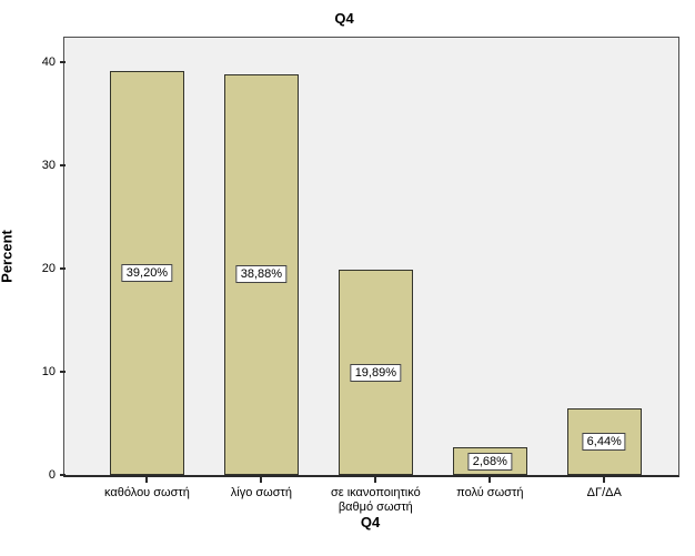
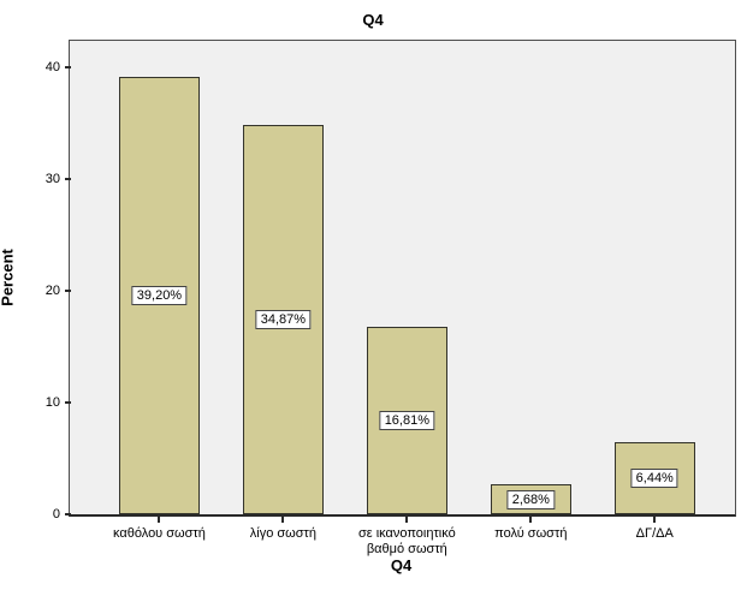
λίγο σωστή: 38,88% -> 34,87%
σε ικανοποιητικό βαθμό σωστή: 19,89% -> 16,81%
